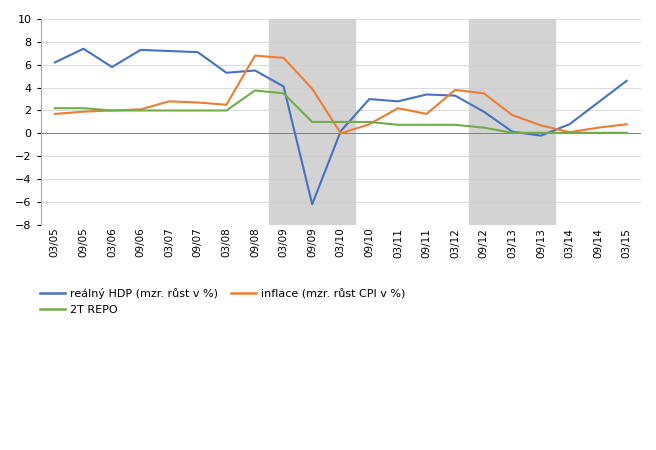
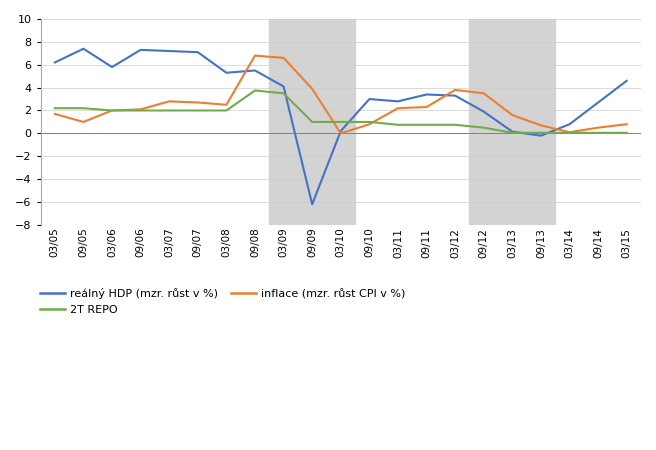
inflace (mzr. růst CPI v %)/09/05: 1.9 -> 1.0
inflace (mzr. růst CPI v %)/09/11: 1.7 -> 2.3
